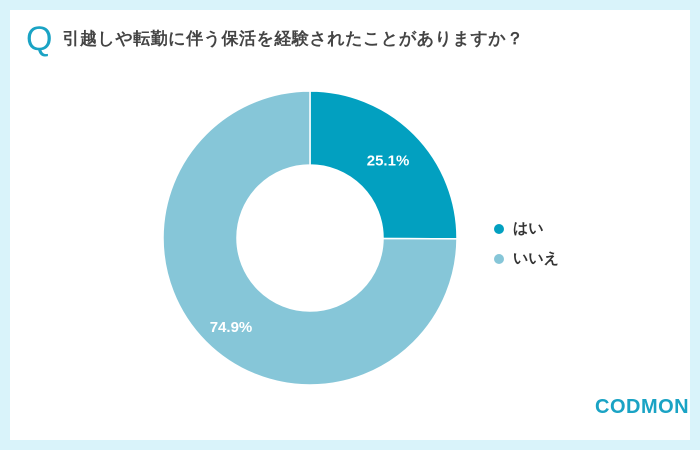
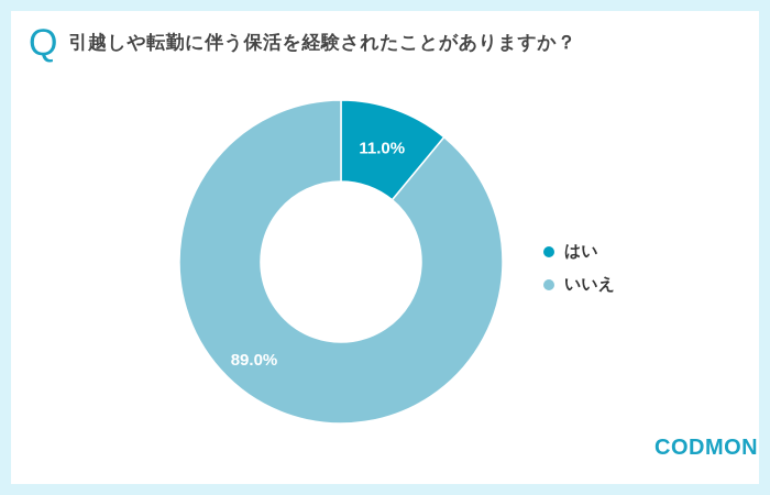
はい: 25.1% -> 11.0%
いいえ: 74.9% -> 89.0%
